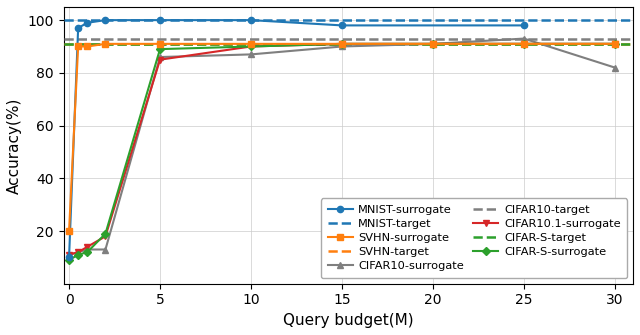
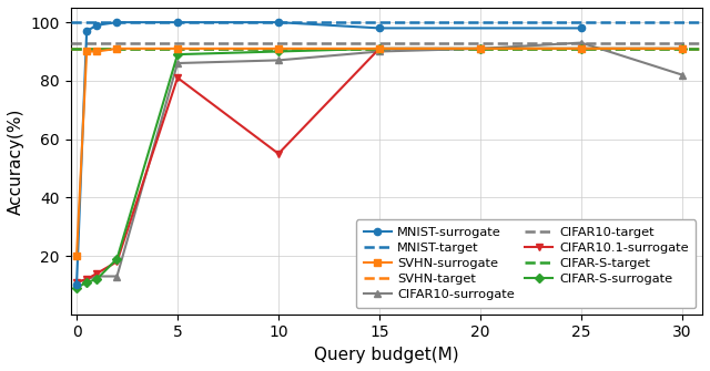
CIFAR10.1-surrogate/5: 85 -> 81
CIFAR10.1-surrogate/10: 90 -> 55
